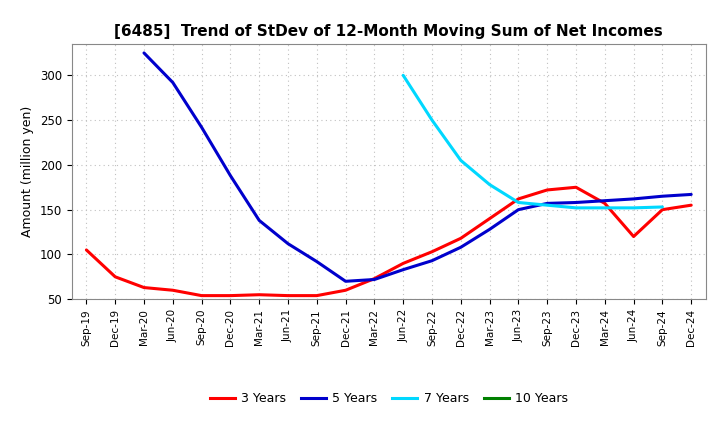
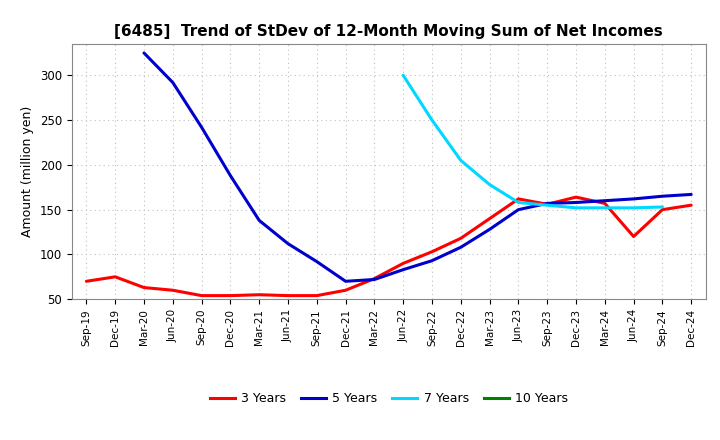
3 Years/Sep-19: 105 -> 70
3 Years/Sep-23: 172 -> 156
3 Years/Dec-23: 175 -> 164
